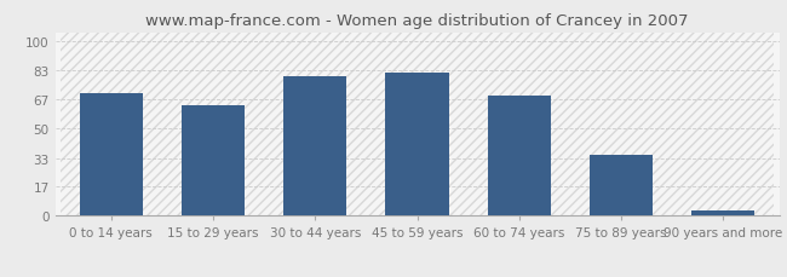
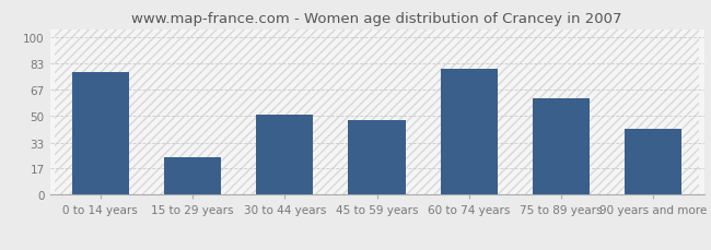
0 to 14 years: 70 -> 78
15 to 29 years: 63 -> 24
30 to 44 years: 80 -> 51
45 to 59 years: 82 -> 47
60 to 74 years: 69 -> 80
75 to 89 years: 35 -> 61
90 years and more: 3 -> 42
